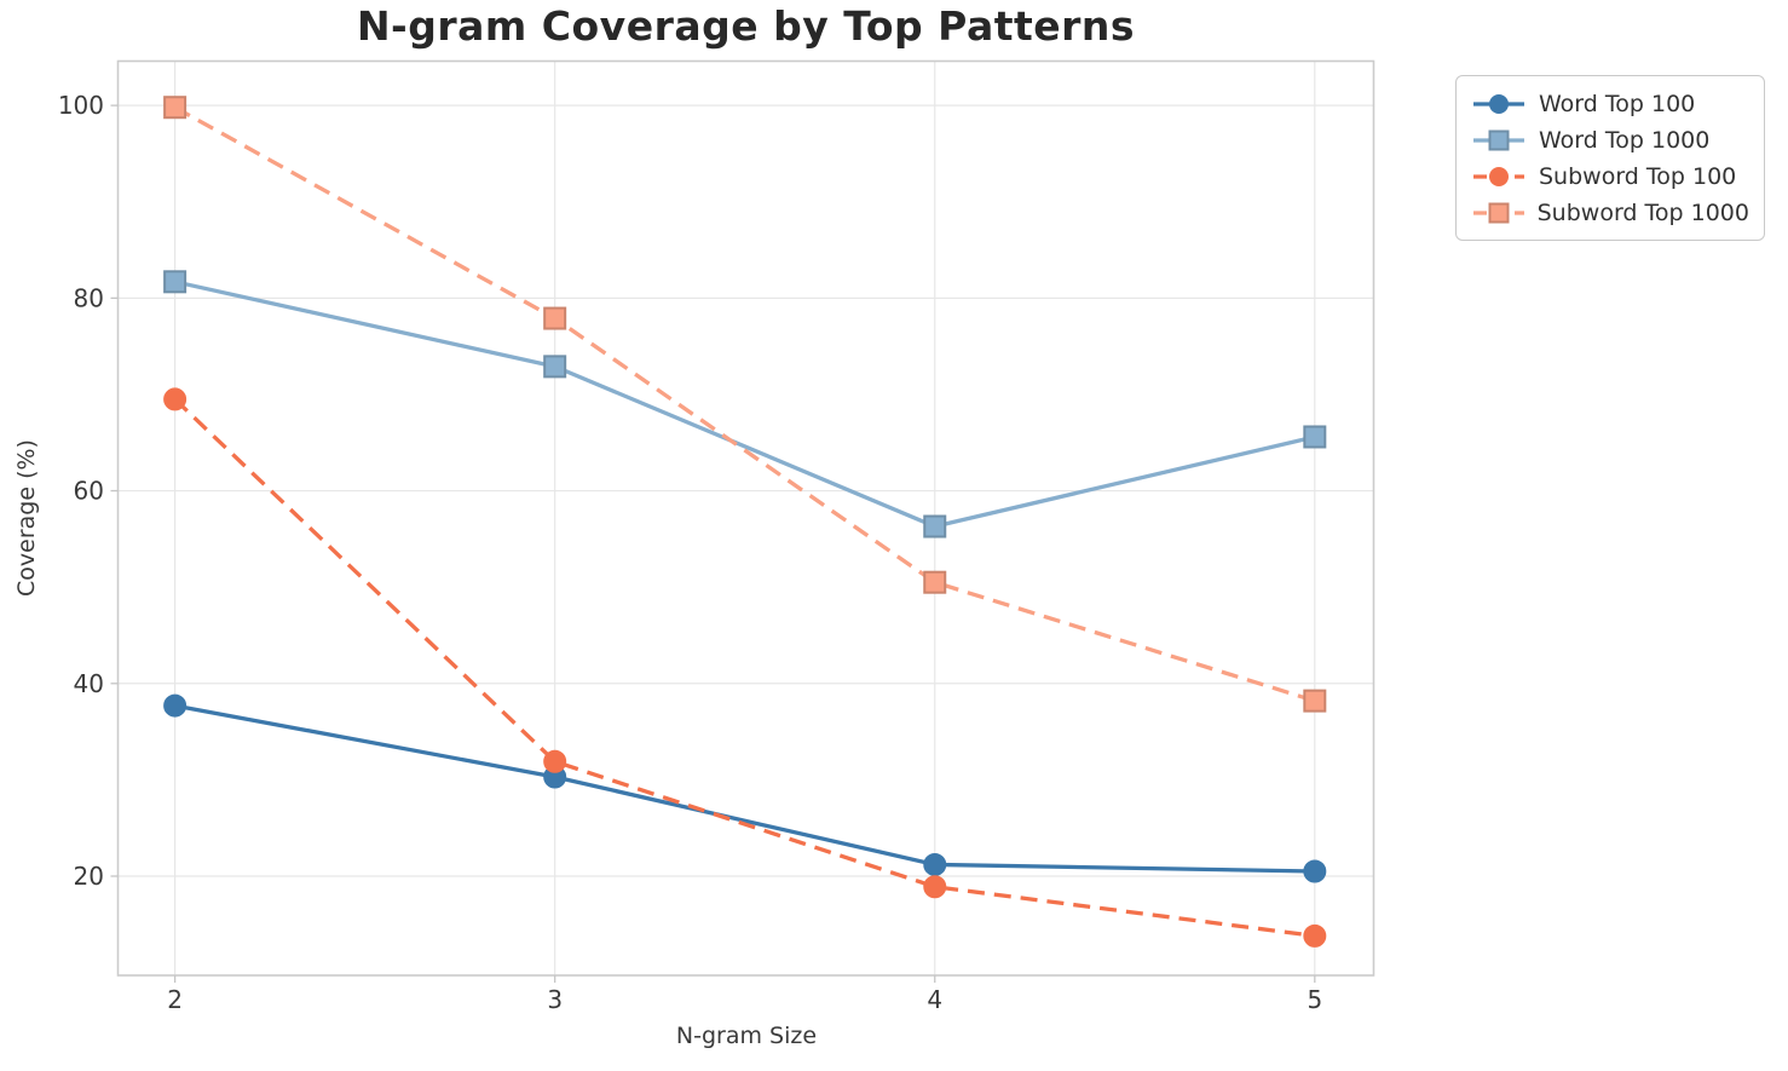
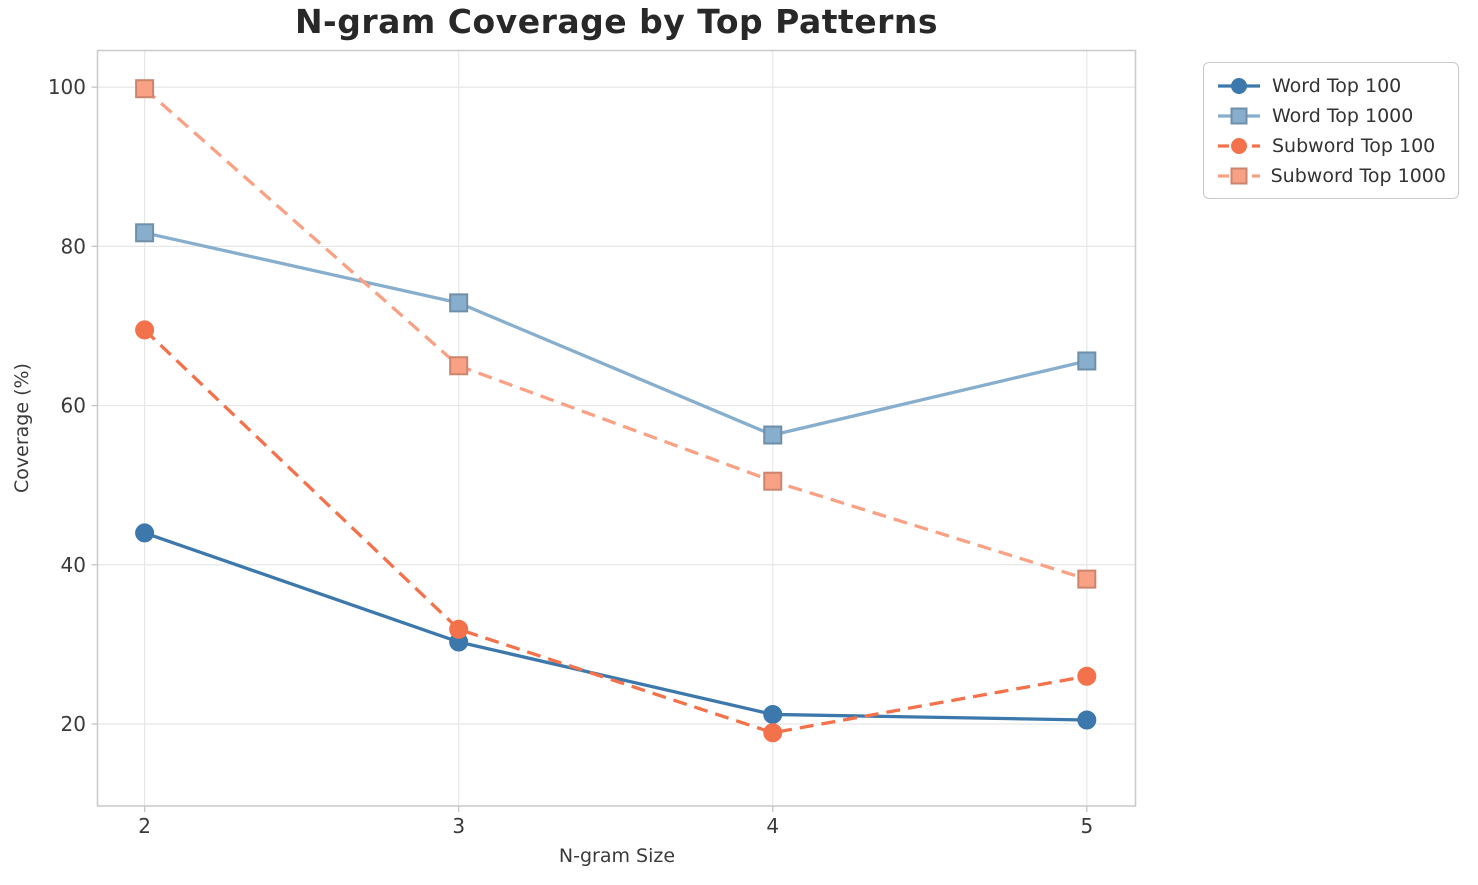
Word Top 100/2: 38 -> 44
Subword Top 1000/3: 78 -> 65
Subword Top 100/5: 14 -> 26
